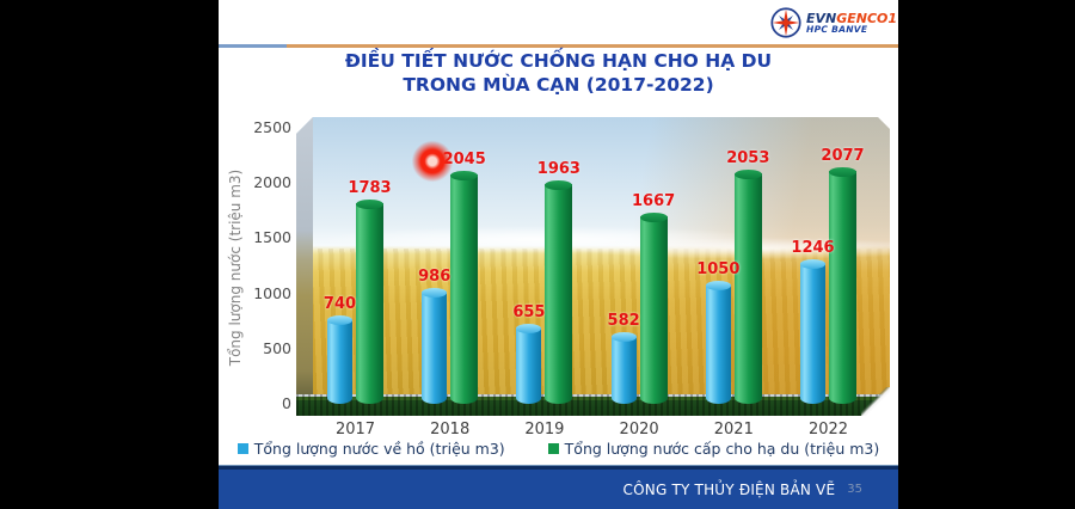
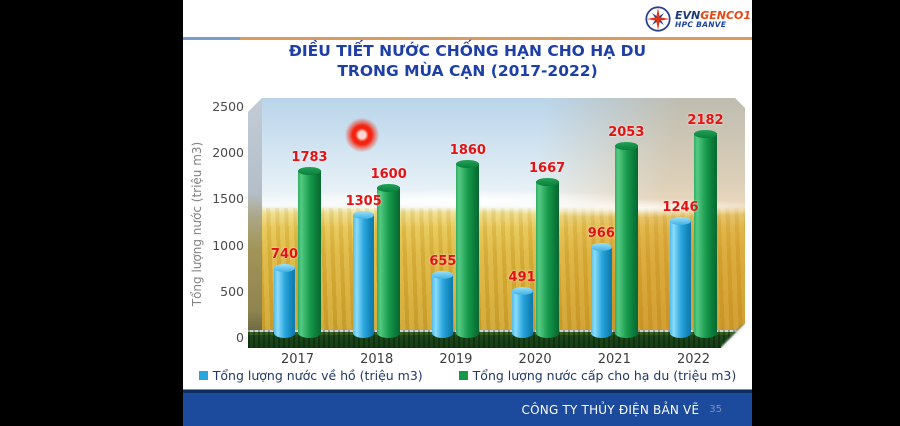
Tổng lượng nước về hồ (triệu m3)/2018: 986 -> 1305
Tổng lượng nước cấp cho hạ du (triệu m3)/2018: 2045 -> 1600
Tổng lượng nước cấp cho hạ du (triệu m3)/2019: 1963 -> 1860
Tổng lượng nước về hồ (triệu m3)/2020: 582 -> 491
Tổng lượng nước về hồ (triệu m3)/2021: 1050 -> 966
Tổng lượng nước cấp cho hạ du (triệu m3)/2022: 2077 -> 2182
